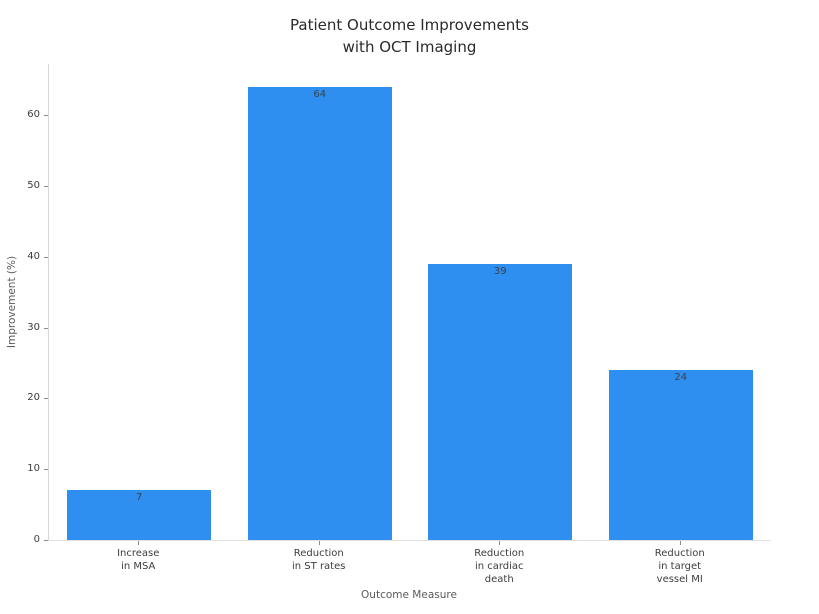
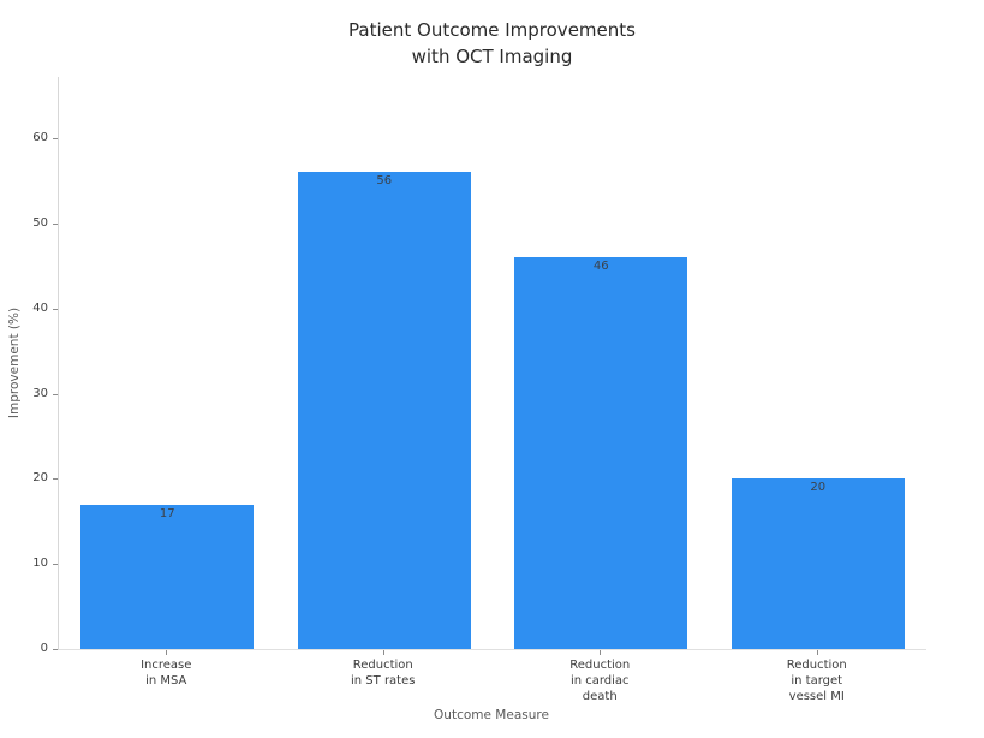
Increase in MSA: 7 -> 17
Reduction in ST rates: 64 -> 56
Reduction in cardiac death: 39 -> 46
Reduction in target vessel MI: 24 -> 20
